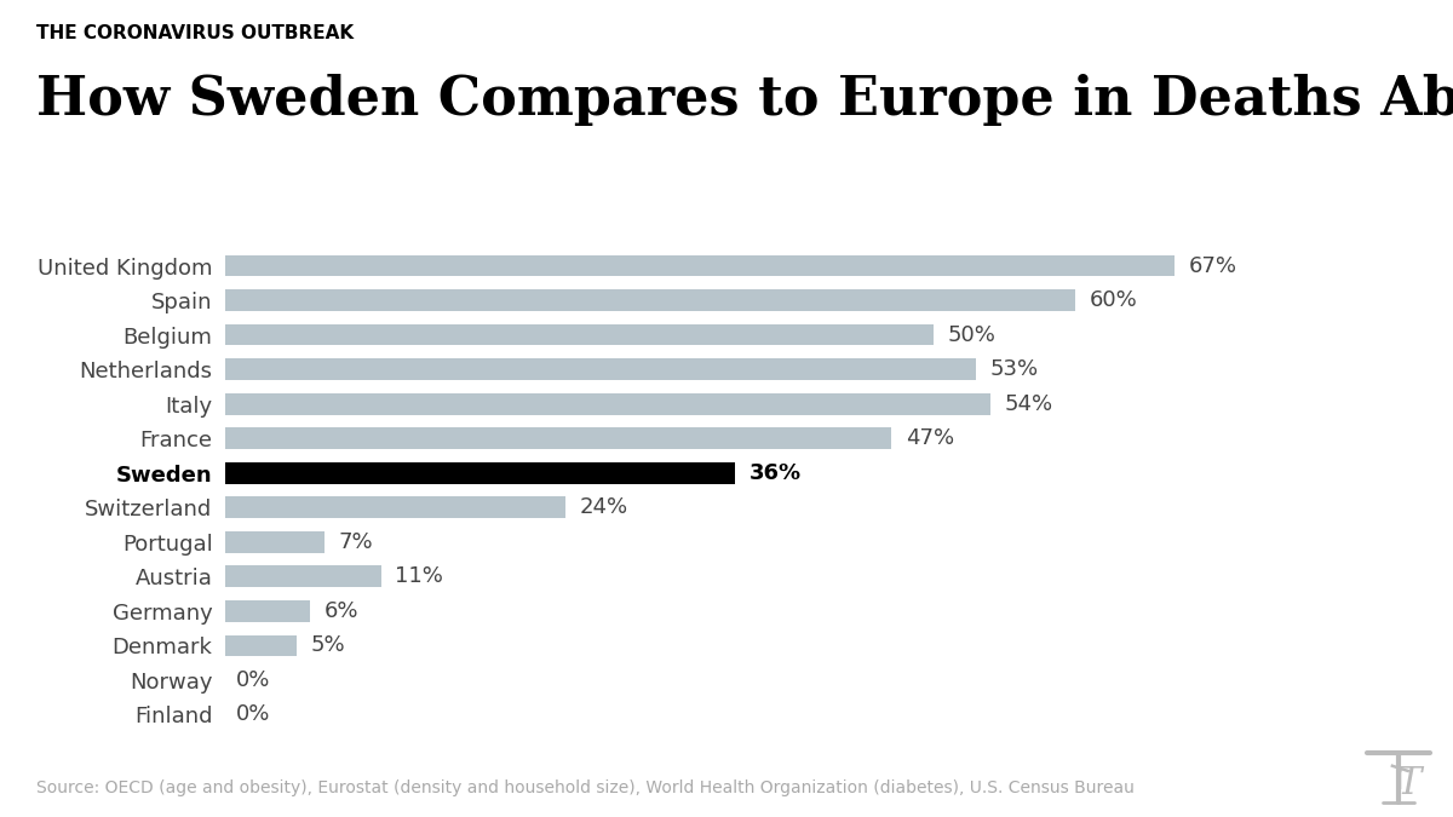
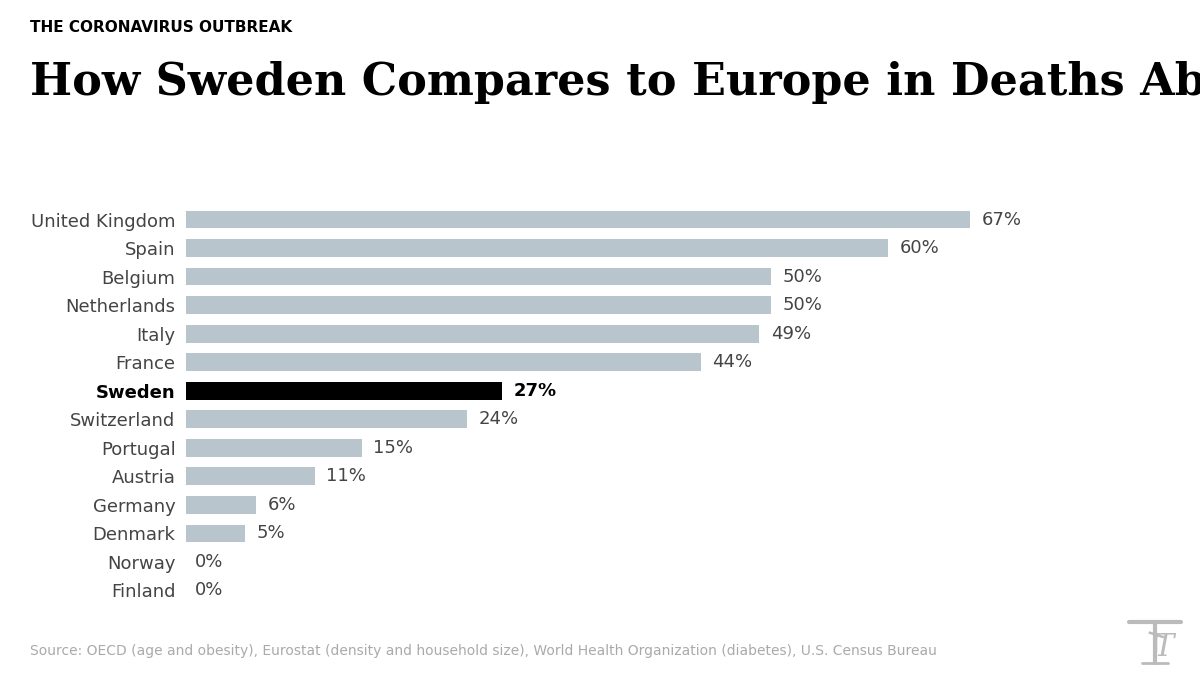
Netherlands: 53% -> 50%
Italy: 54% -> 49%
France: 47% -> 44%
Sweden: 36% -> 27%
Portugal: 7% -> 15%
